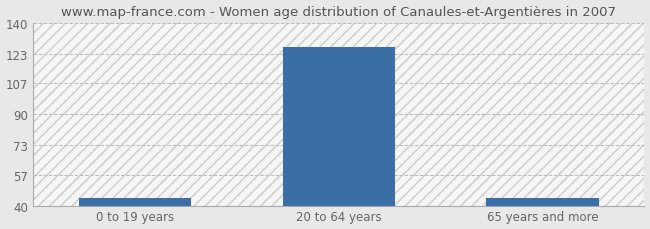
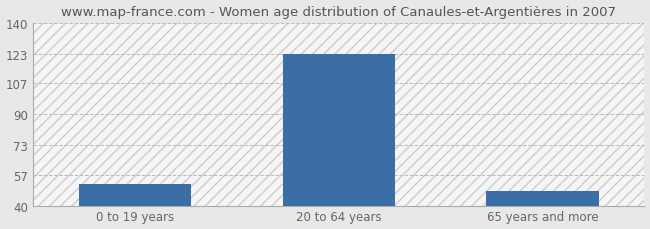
0 to 19 years: 44 -> 52
20 to 64 years: 127 -> 123
65 years and more: 44 -> 48
